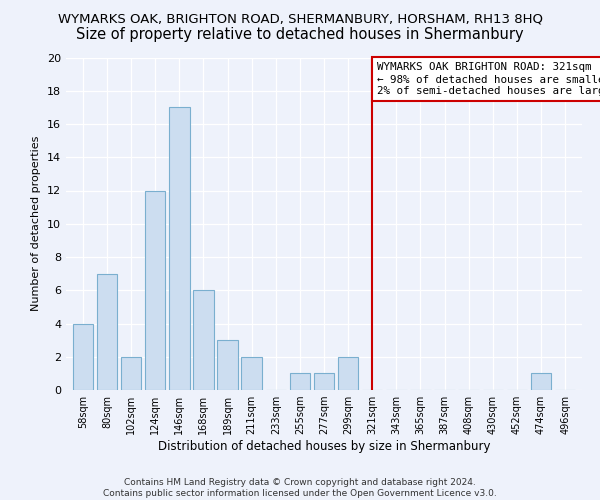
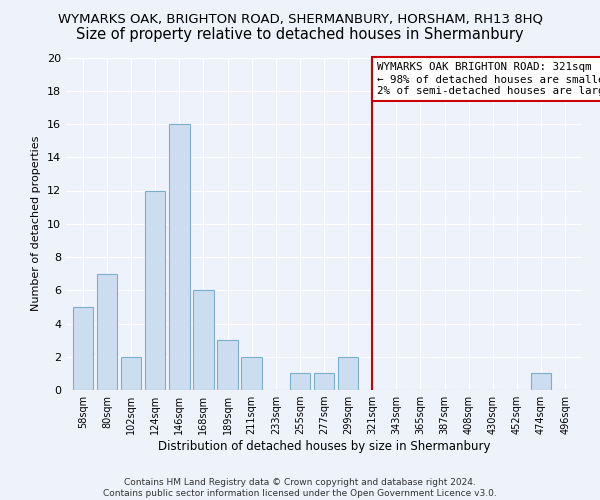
58sqm: 4 -> 5
146sqm: 17 -> 16
